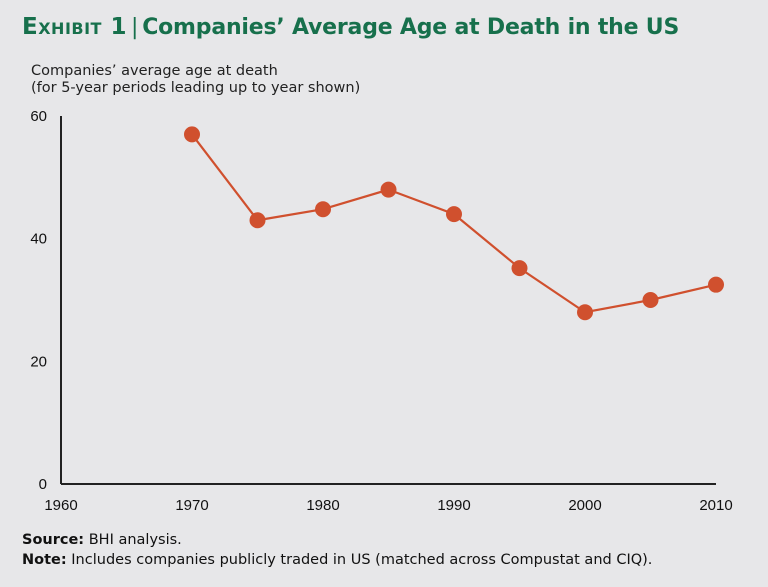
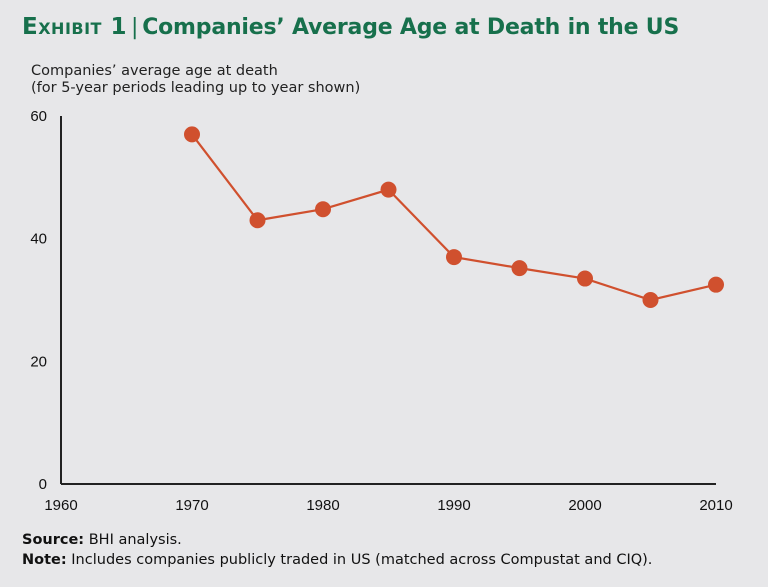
1990: 44 -> 37
2000: 28 -> 34
